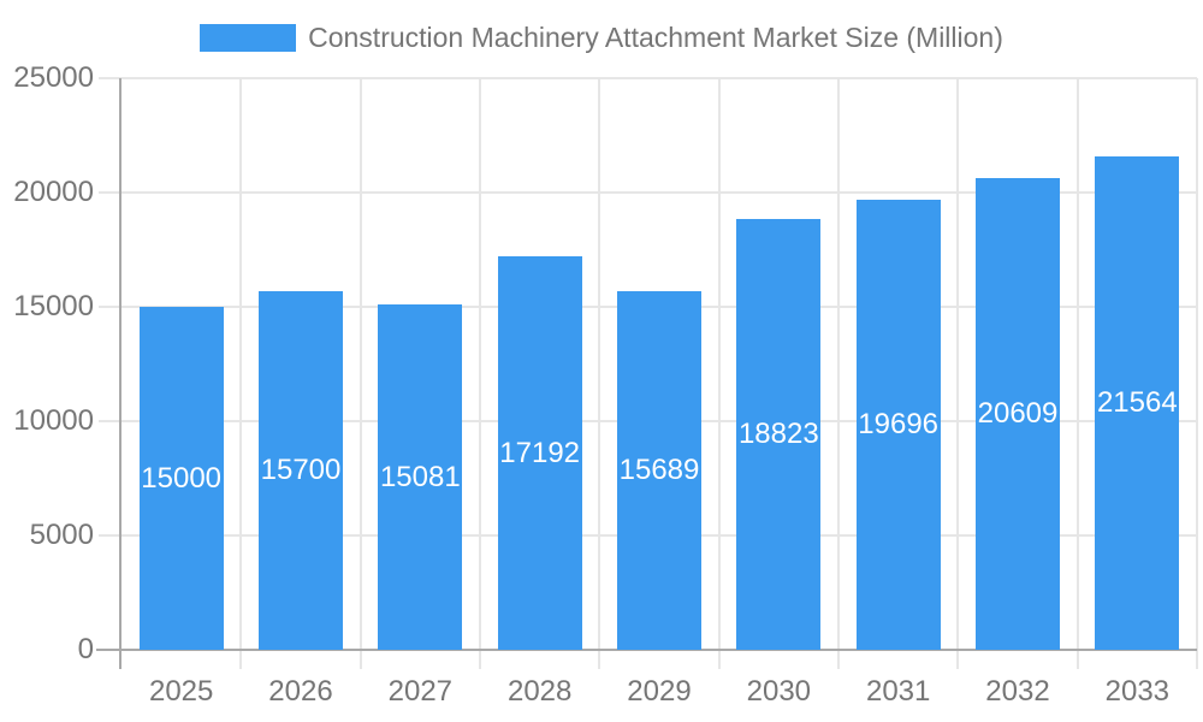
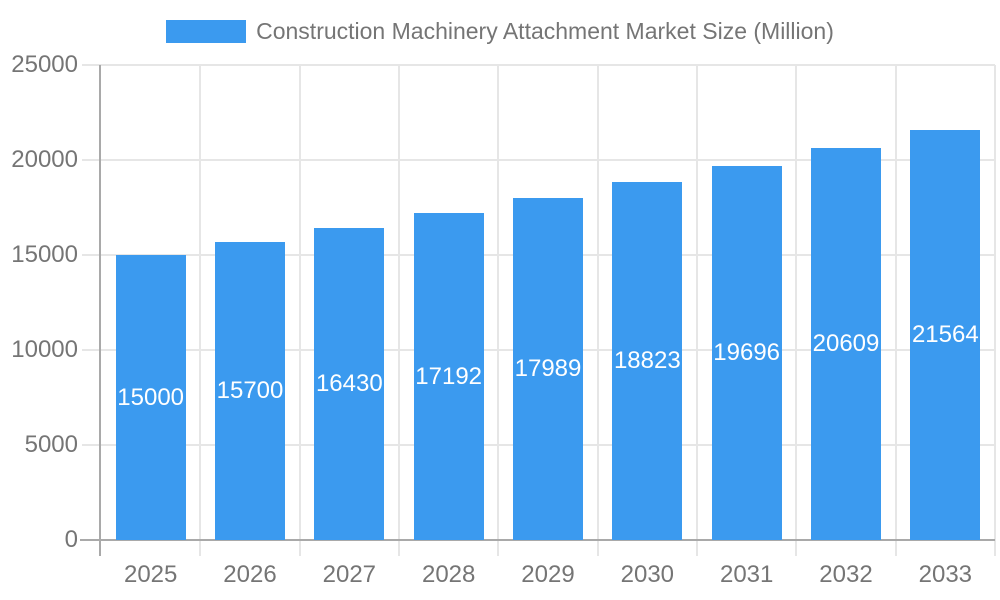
2027: 15081 -> 16430
2029: 15689 -> 17989
